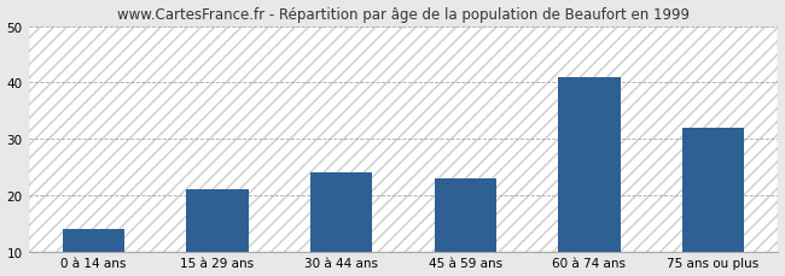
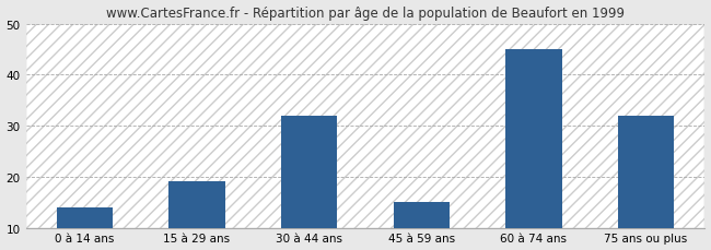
15 à 29 ans: 21 -> 19
30 à 44 ans: 24 -> 32
45 à 59 ans: 23 -> 15
60 à 74 ans: 41 -> 45
